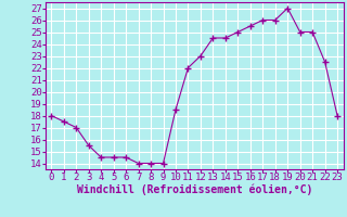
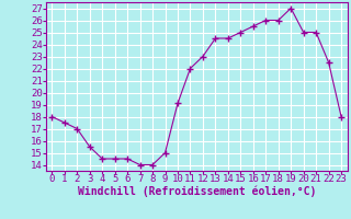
9: 14.0 -> 15.0
10: 18.5 -> 19.1
